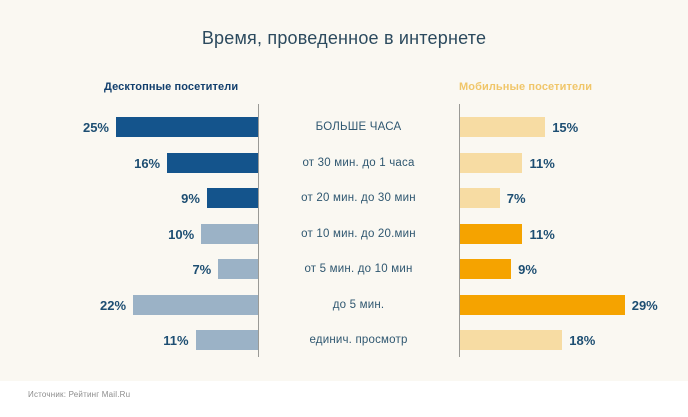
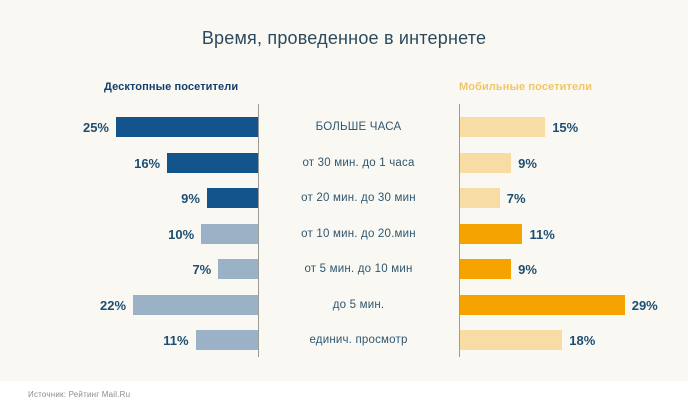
Мобильные посетители/от 30 мин. до 1 часа: 11% -> 9%
